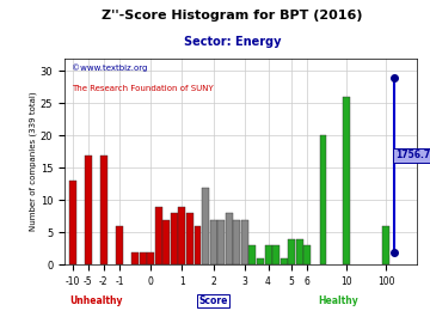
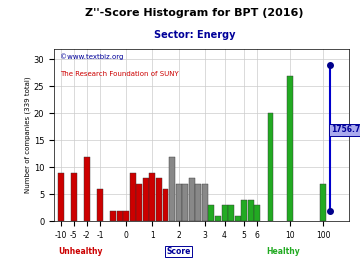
-10: 13 -> 9
-5: 17 -> 9
-2: 17 -> 12
10: 26 -> 27
100: 6 -> 7
